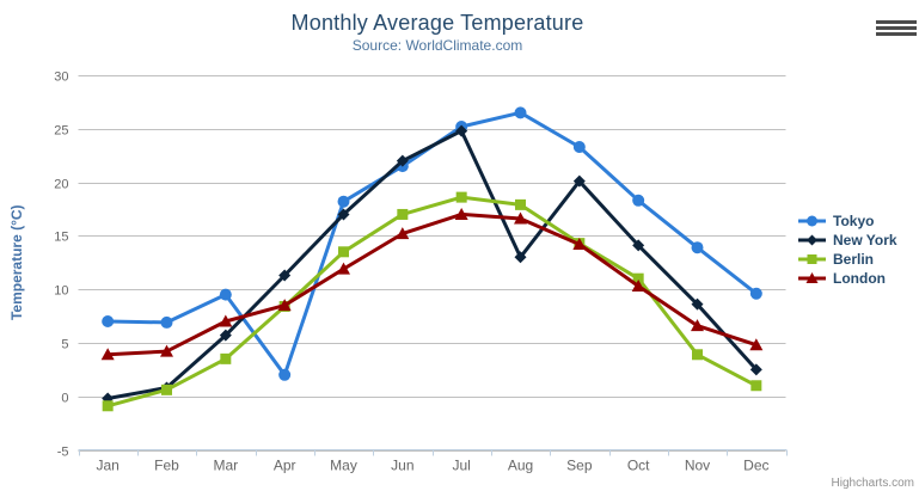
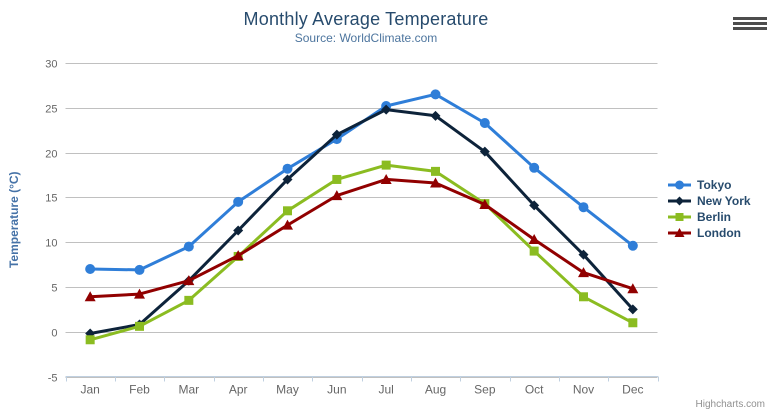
London/Mar: 7 -> 6
Tokyo/Apr: 2 -> 14
New York/Aug: 13 -> 24
Berlin/Oct: 11 -> 9
